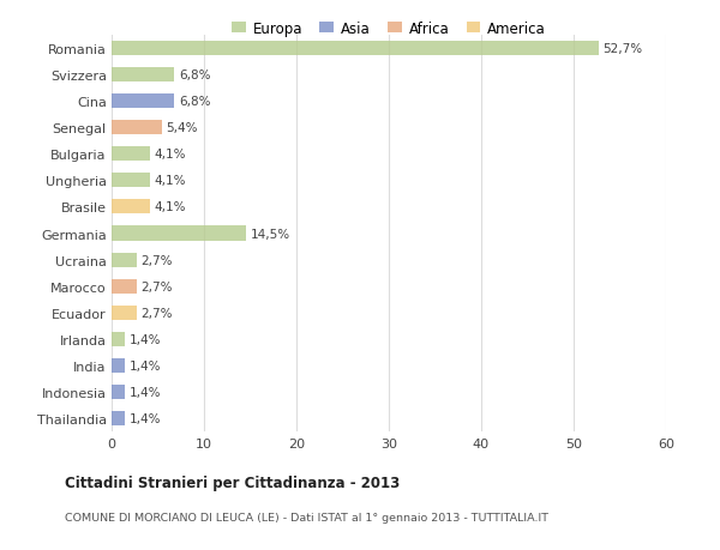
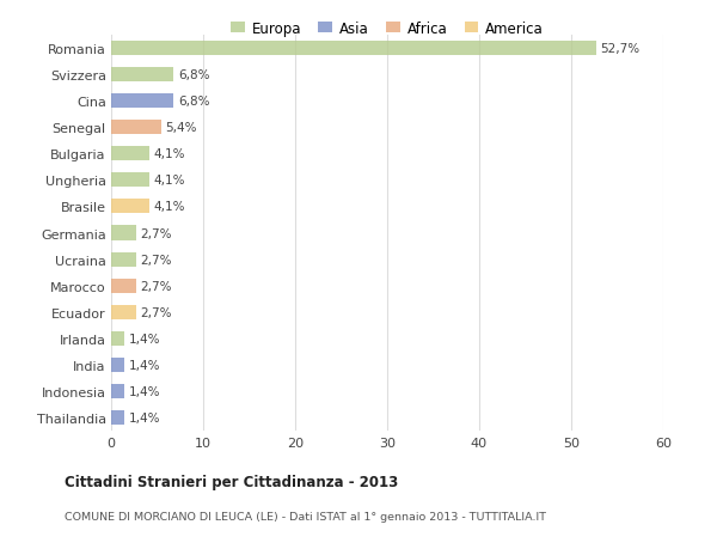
Germania: 14,5% -> 2,7%
